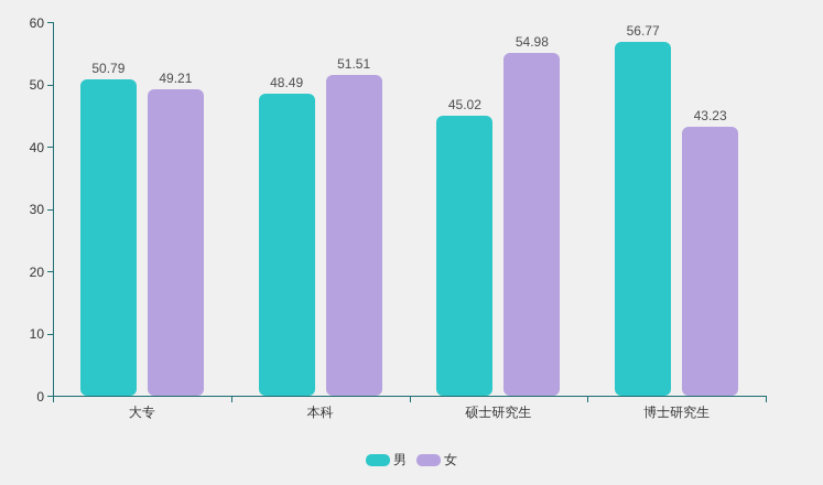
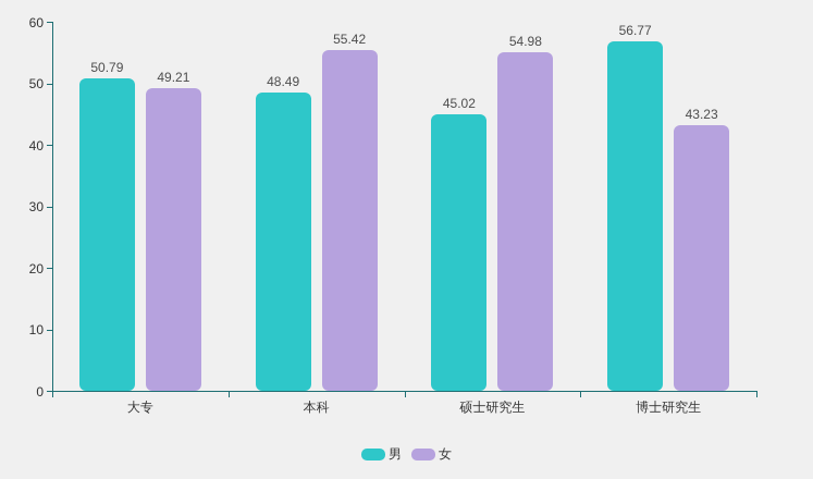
女/本科: 51.51 -> 55.42
